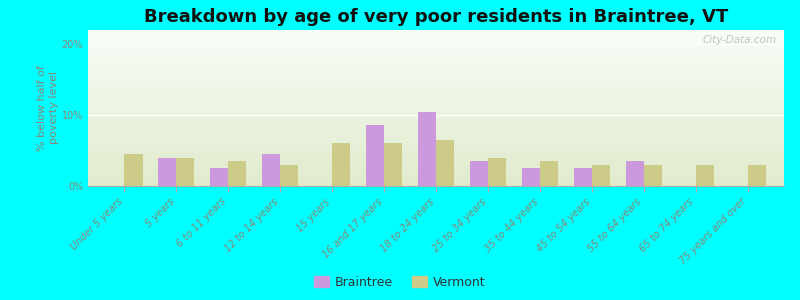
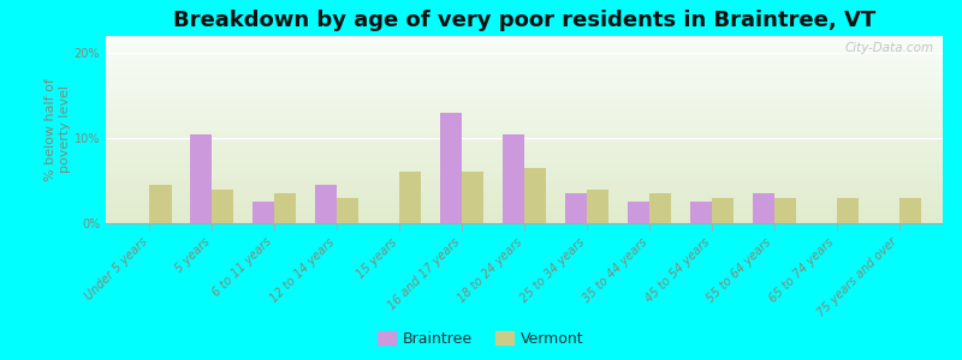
Braintree/5 years: 4.0% -> 10.5%
Braintree/16 and 17 years: 8.6% -> 13.0%
